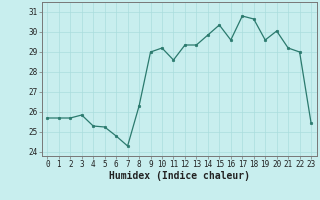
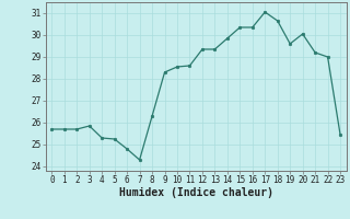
9: 29.00 -> 28.30
10: 29.20 -> 28.55
16: 29.60 -> 30.35
17: 30.80 -> 31.05
